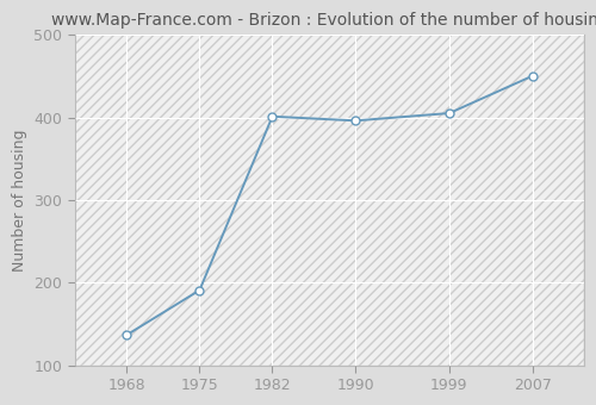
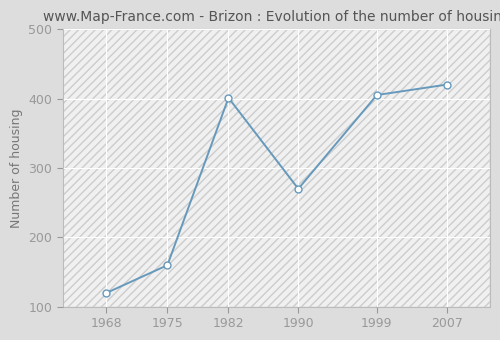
1968: 137 -> 120
1975: 191 -> 160
1990: 396 -> 270
2007: 450 -> 420
